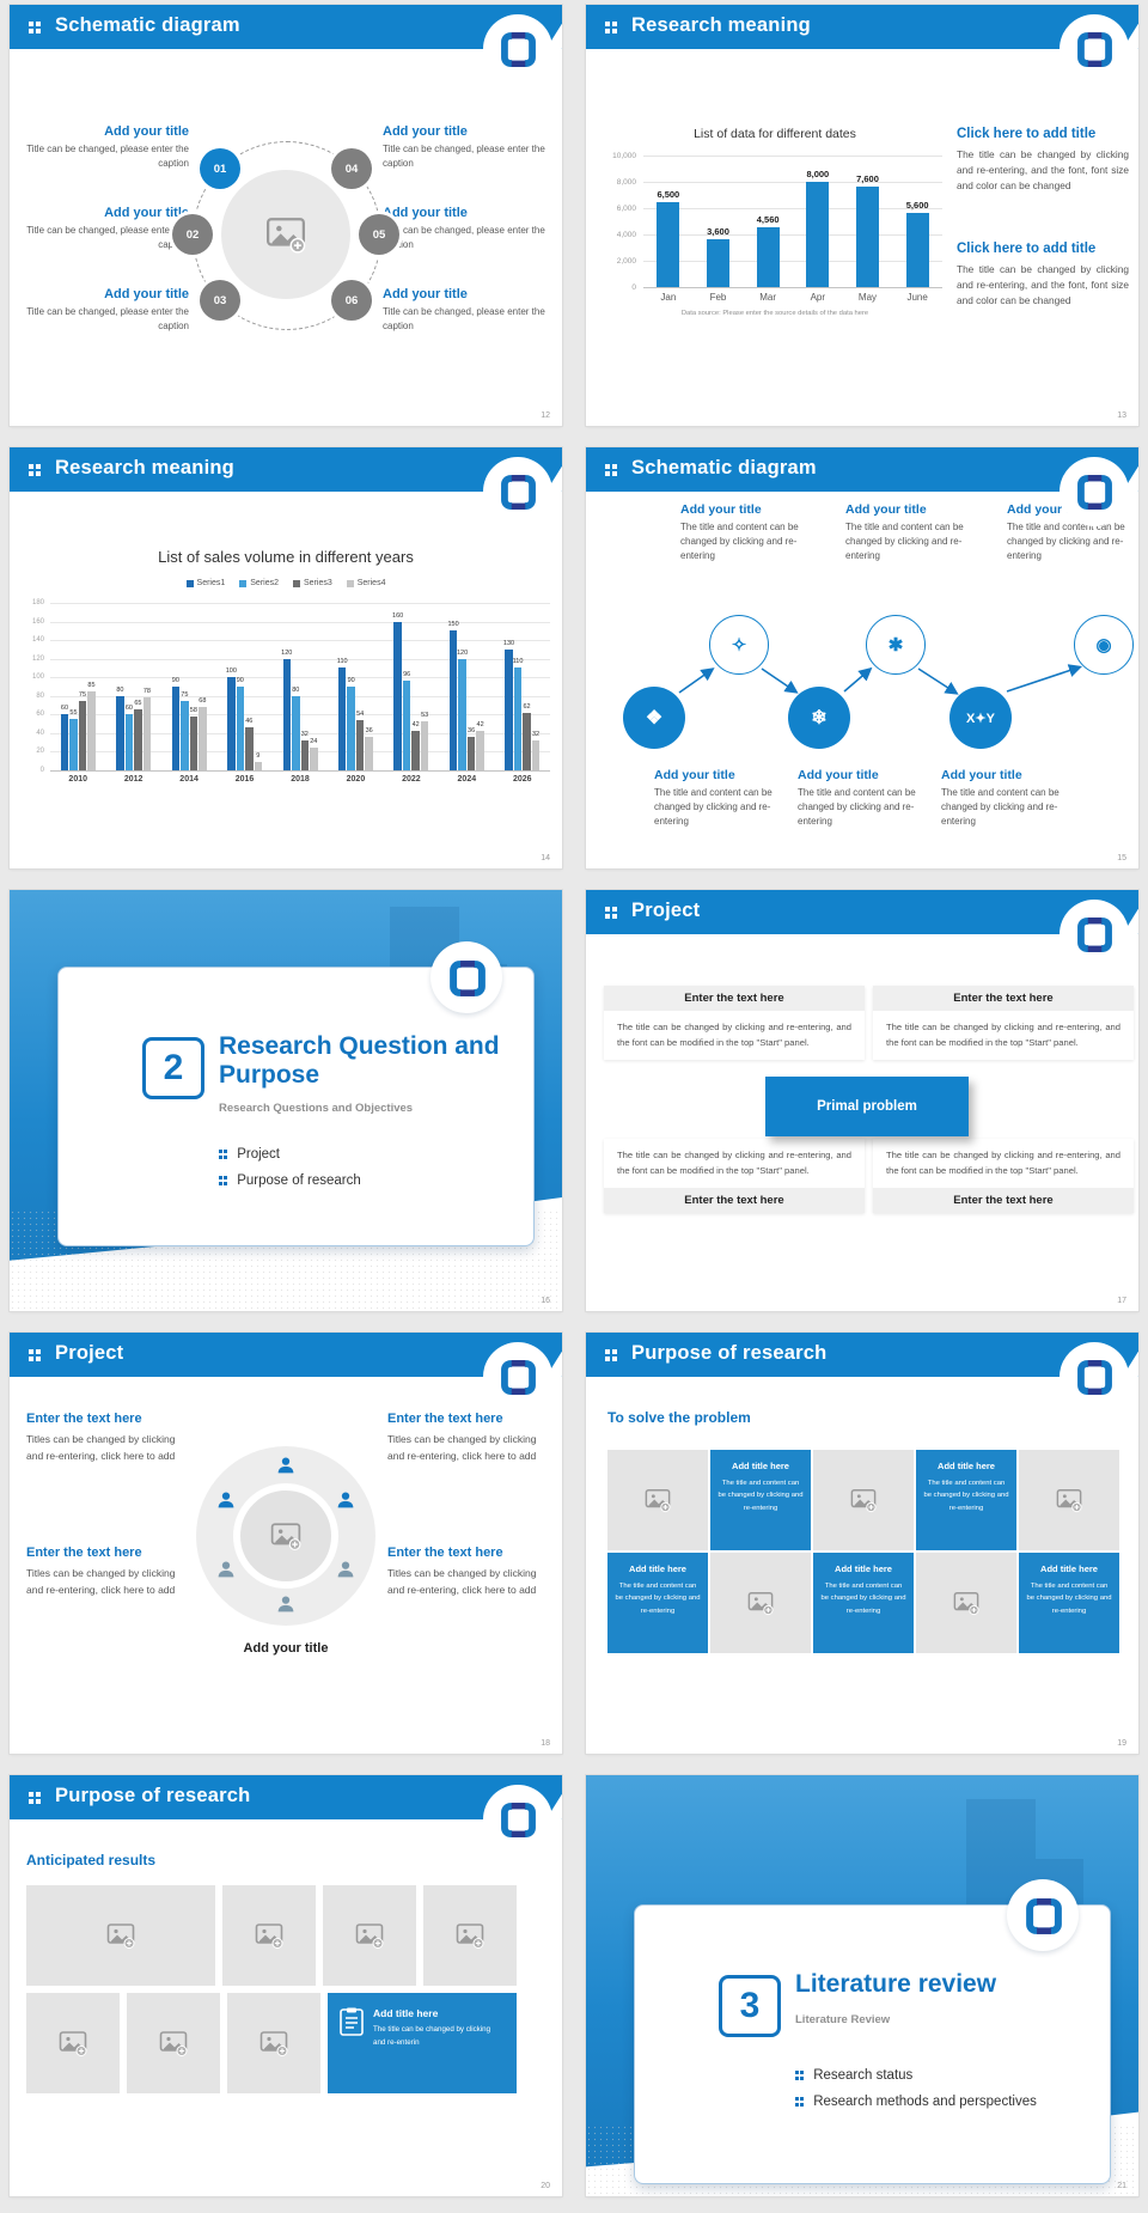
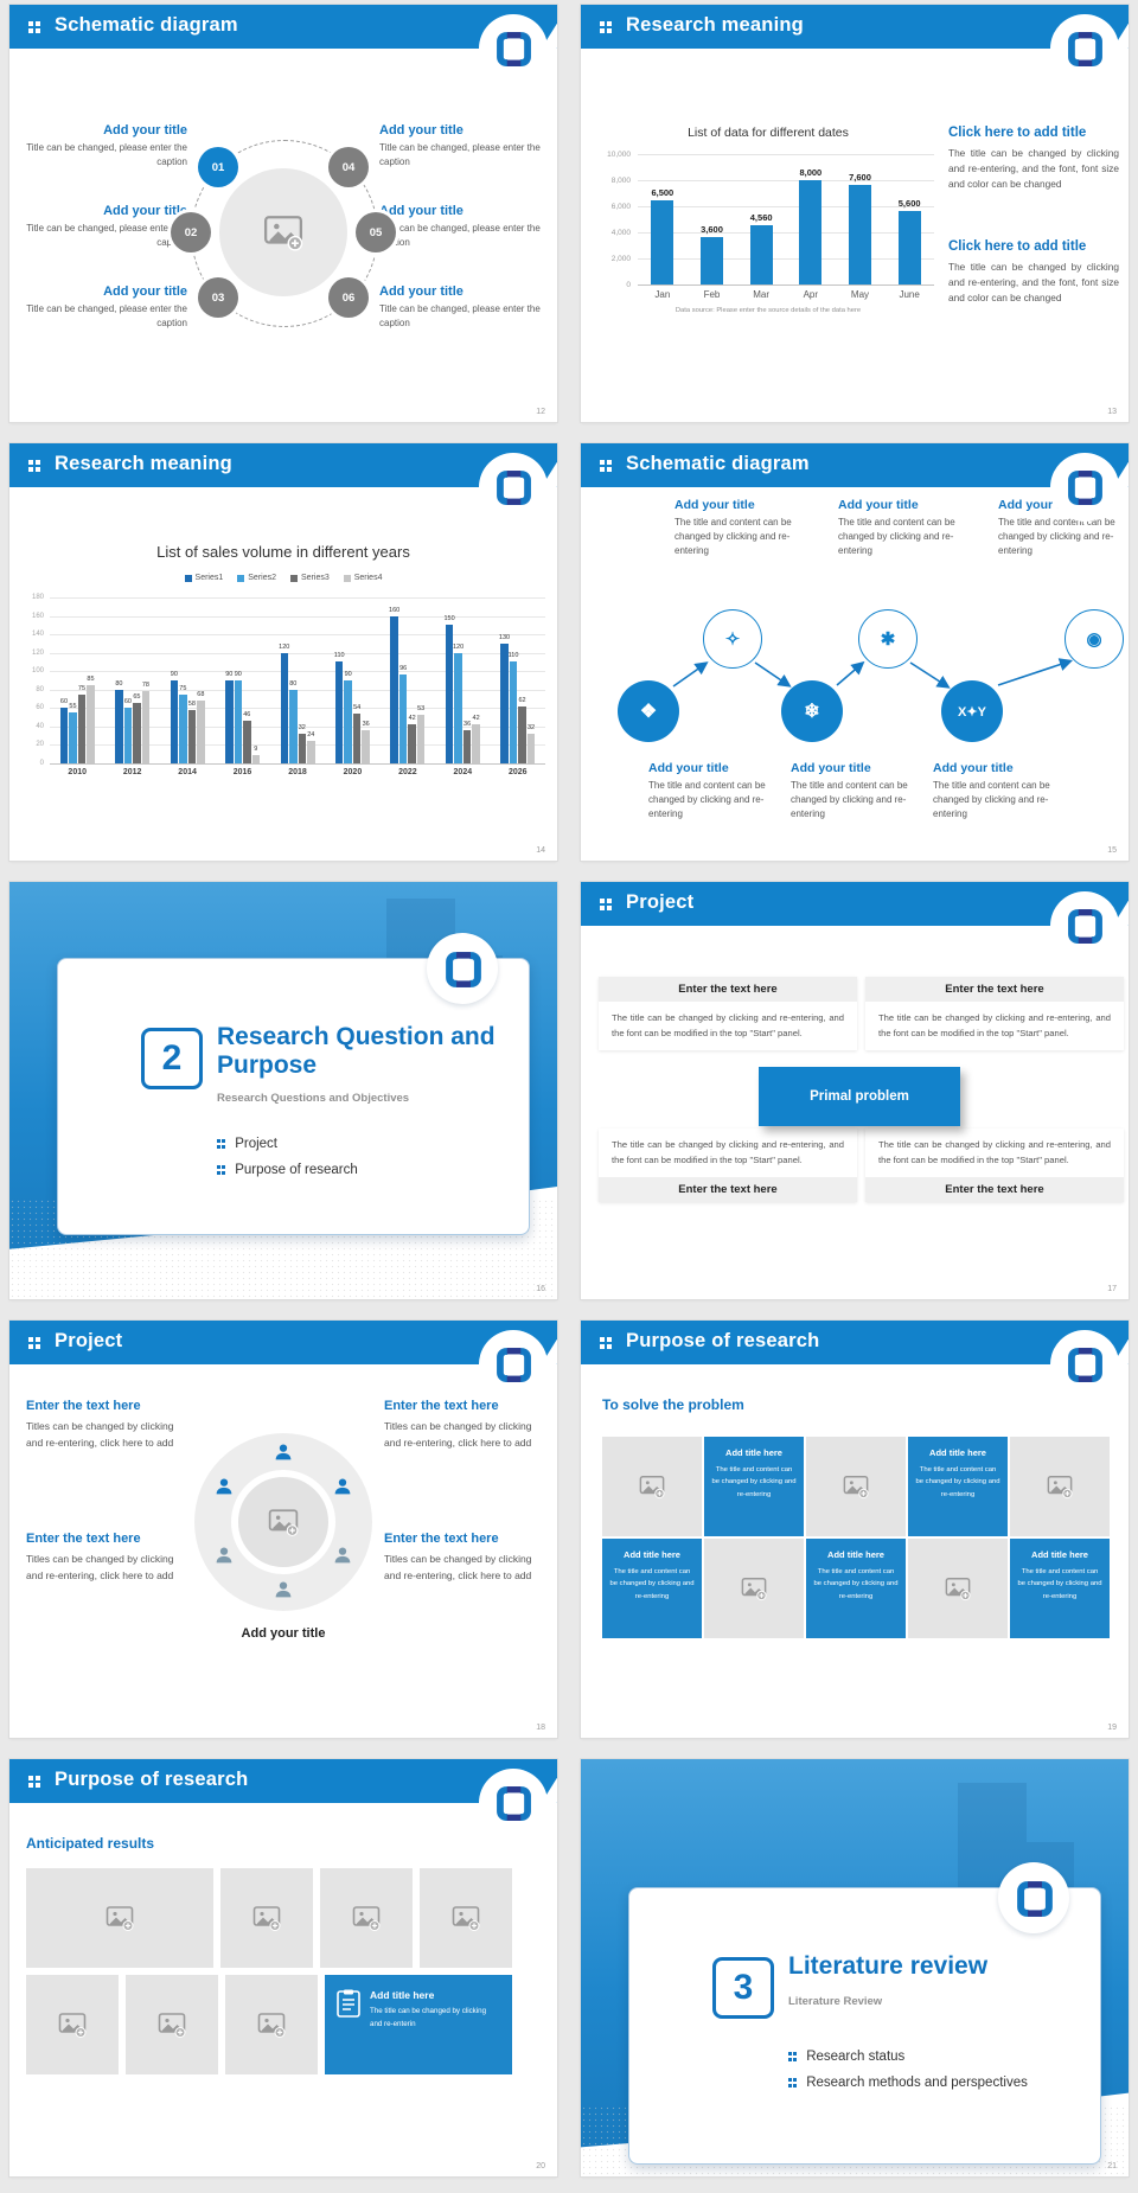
List of sales volume in different years/Series1/2016: 100 -> 90
